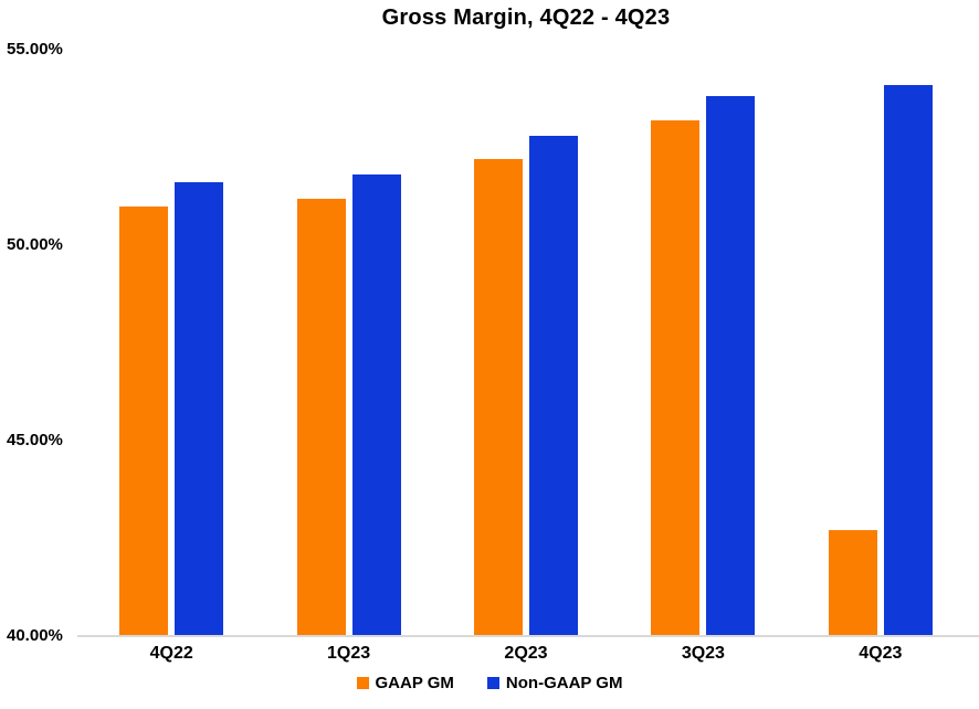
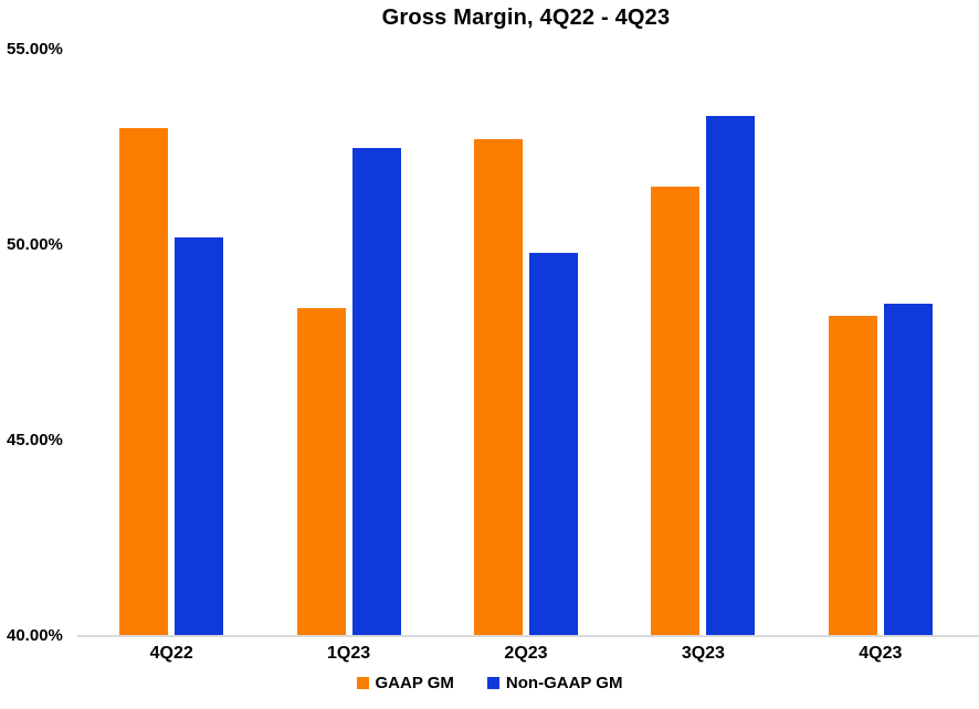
GAAP GM/4Q22: 51.0% -> 53.0%
Non-GAAP GM/4Q22: 51.6% -> 50.2%
GAAP GM/1Q23: 51.2% -> 48.4%
Non-GAAP GM/1Q23: 51.8% -> 52.5%
GAAP GM/2Q23: 52.2% -> 52.7%
Non-GAAP GM/2Q23: 52.8% -> 49.8%
GAAP GM/3Q23: 53.2% -> 51.5%
Non-GAAP GM/3Q23: 53.8% -> 53.3%
GAAP GM/4Q23: 42.7% -> 48.2%
Non-GAAP GM/4Q23: 54.1% -> 48.5%
